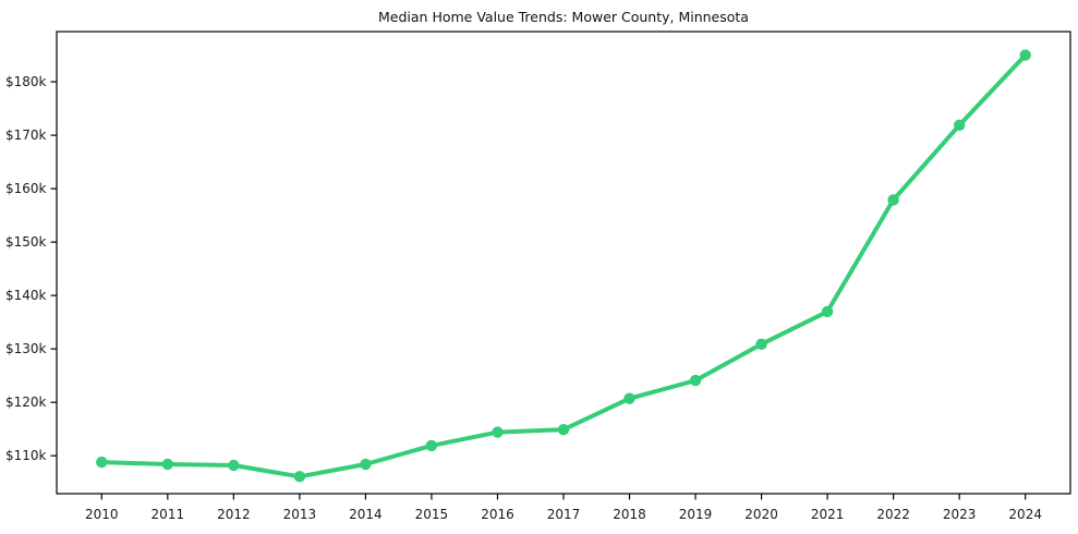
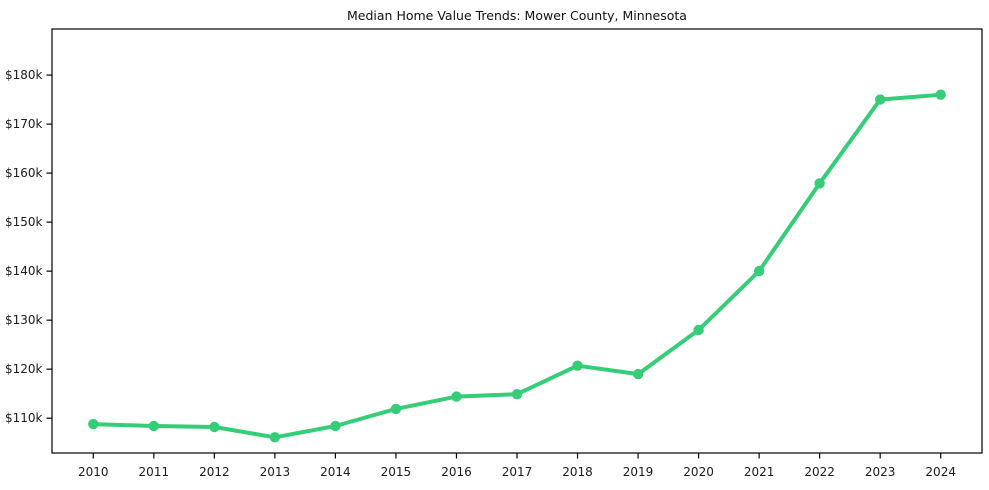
2019: $124k -> $119k
2020: $131k -> $128k
2021: $137k -> $140k
2023: $172k -> $175k
2024: $185k -> $176k
